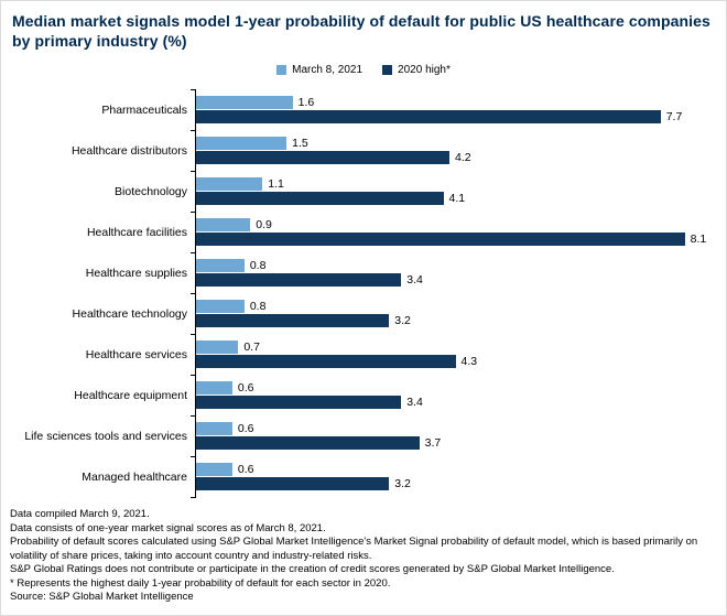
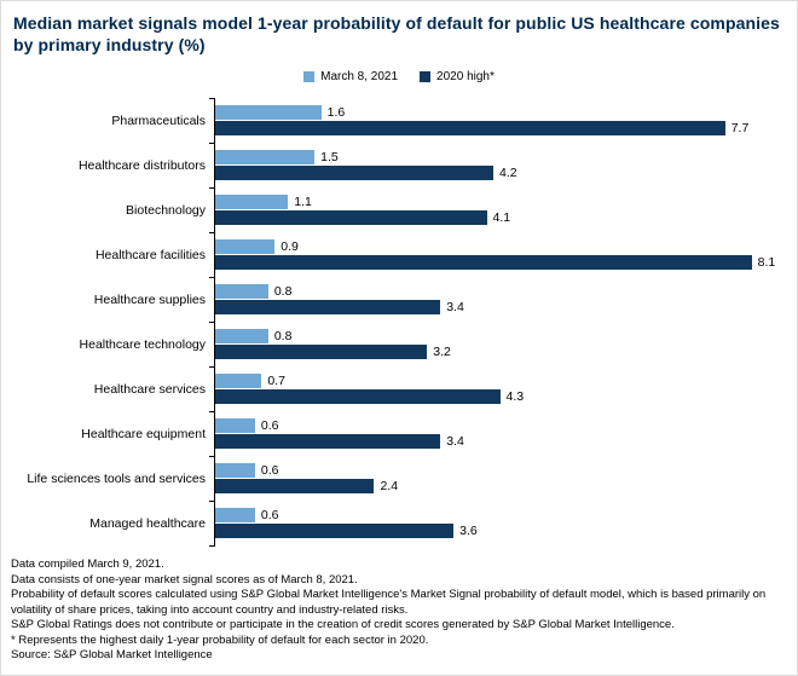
2020 high*/Life sciences tools and services: 3.7 -> 2.4
2020 high*/Managed healthcare: 3.2 -> 3.6
